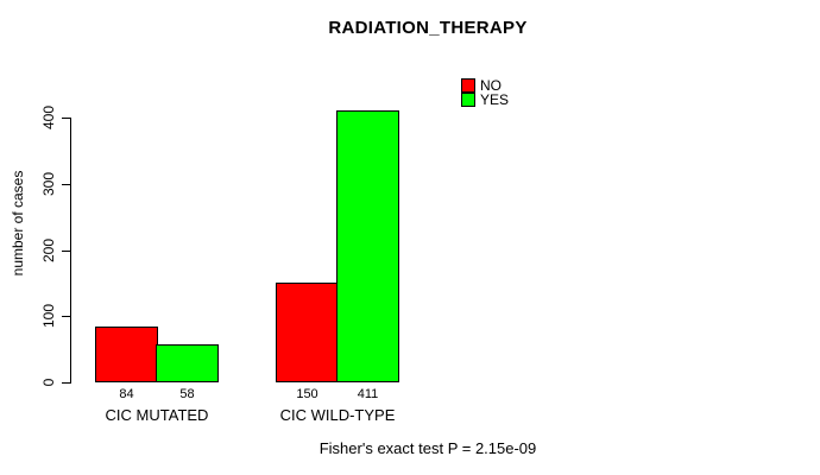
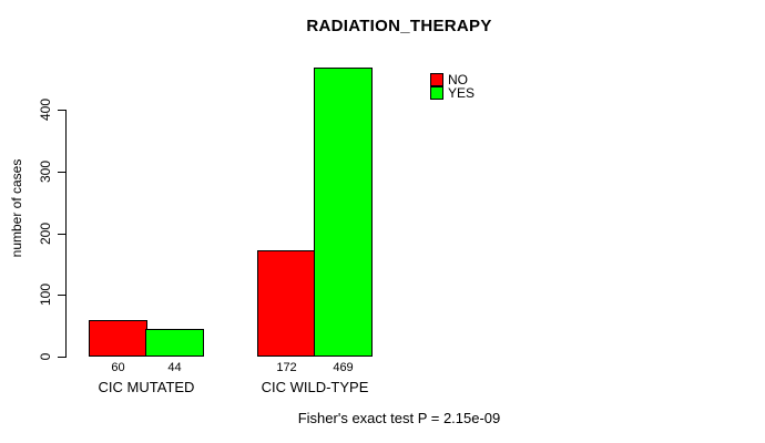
NO/CIC MUTATED: 84 -> 60
YES/CIC MUTATED: 58 -> 44
NO/CIC WILD-TYPE: 150 -> 172
YES/CIC WILD-TYPE: 411 -> 469
